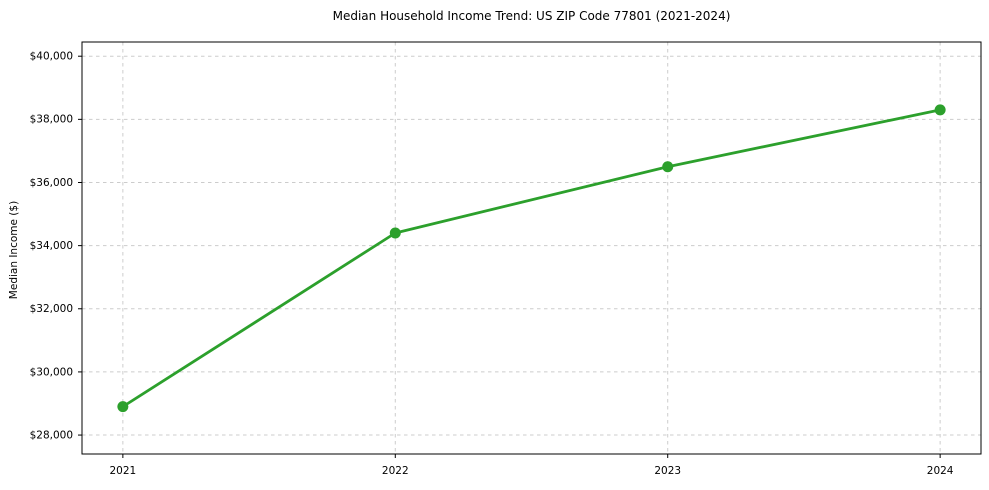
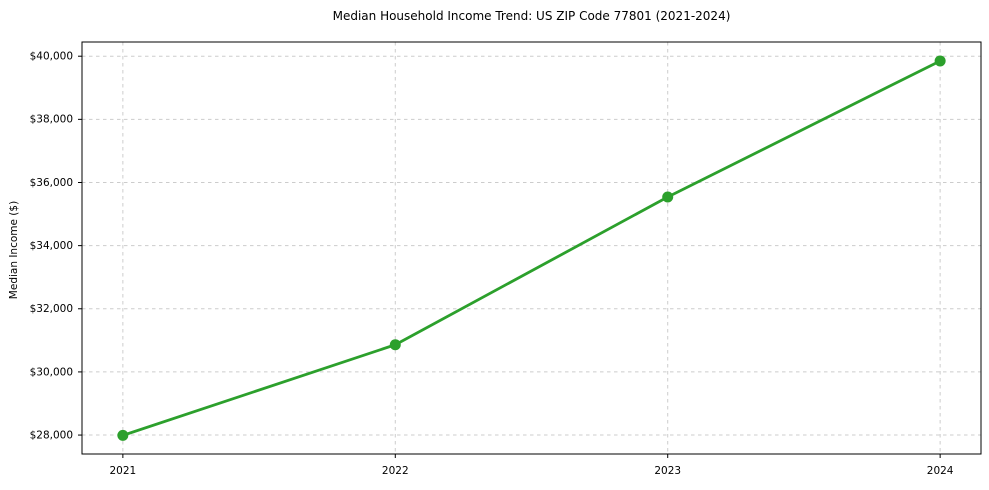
2021: $28900 -> $28000
2022: $34400 -> $30900
2023: $36500 -> $35500
2024: $38300 -> $39800
